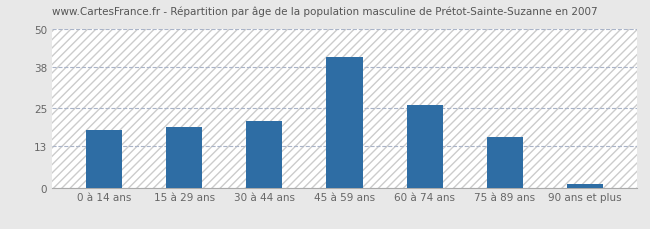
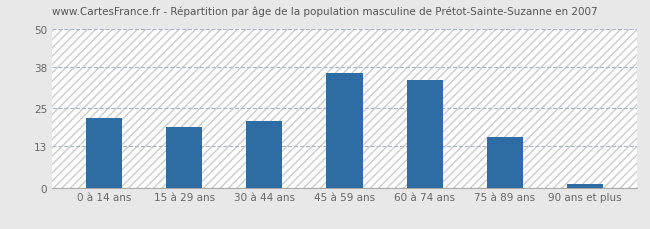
0 à 14 ans: 18 -> 22
45 à 59 ans: 41 -> 36
60 à 74 ans: 26 -> 34
